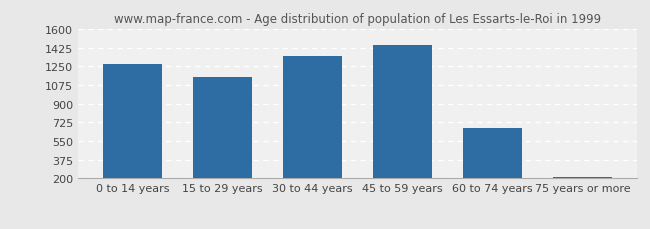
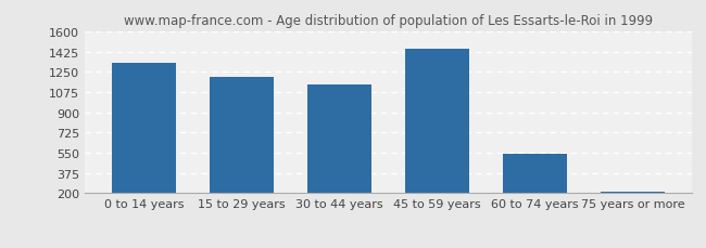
0 to 14 years: 1280 -> 1330
15 to 29 years: 1150 -> 1210
30 to 44 years: 1350 -> 1140
60 to 74 years: 670 -> 540
